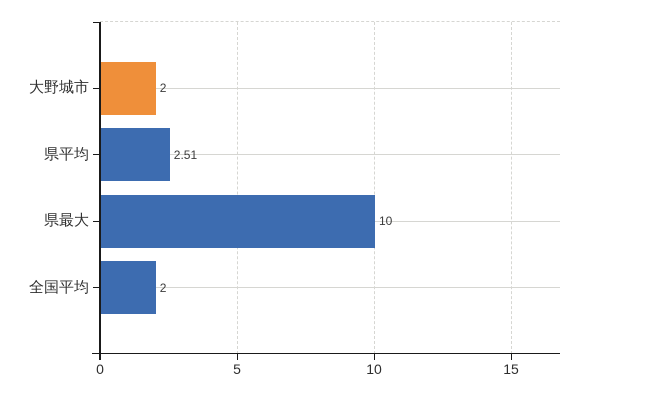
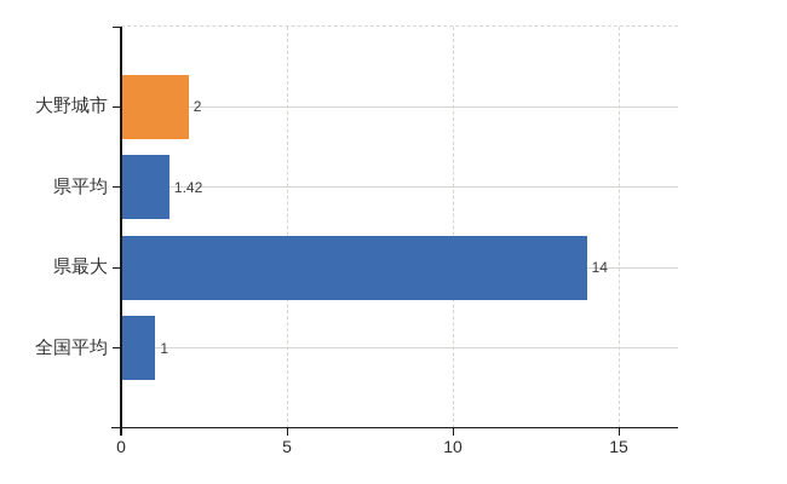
県平均: 2.51 -> 1.42
県最大: 10 -> 14
全国平均: 2 -> 1
